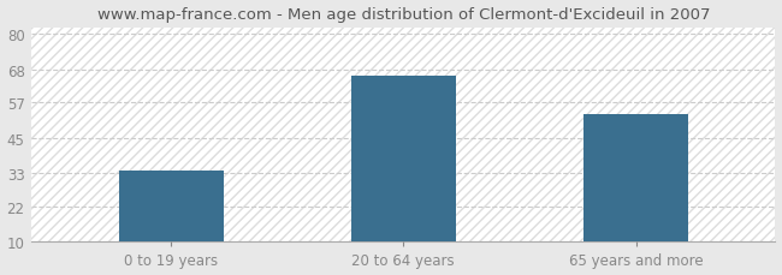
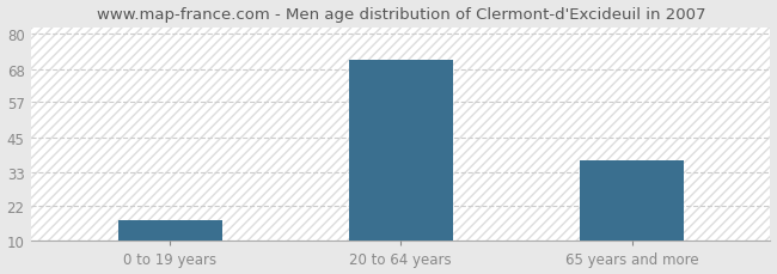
0 to 19 years: 34 -> 17
20 to 64 years: 66 -> 71
65 years and more: 53 -> 37
